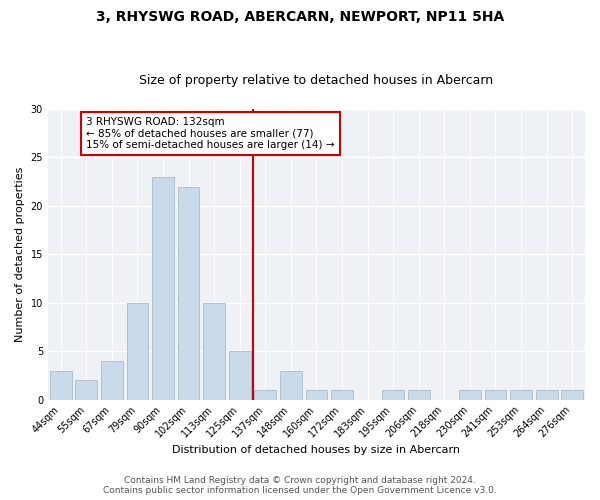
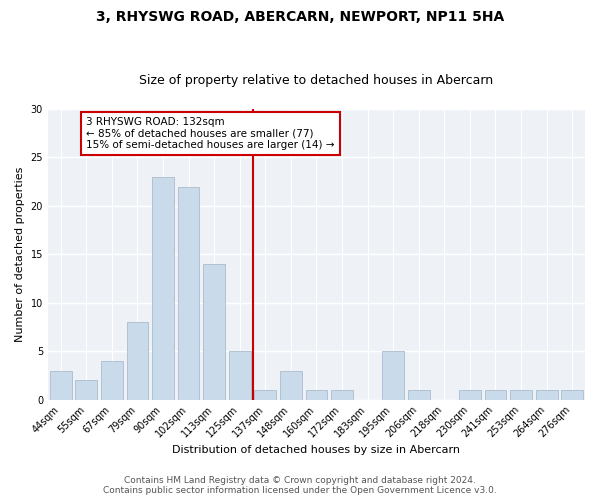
79sqm: 10 -> 8
113sqm: 10 -> 14
195sqm: 1 -> 5
